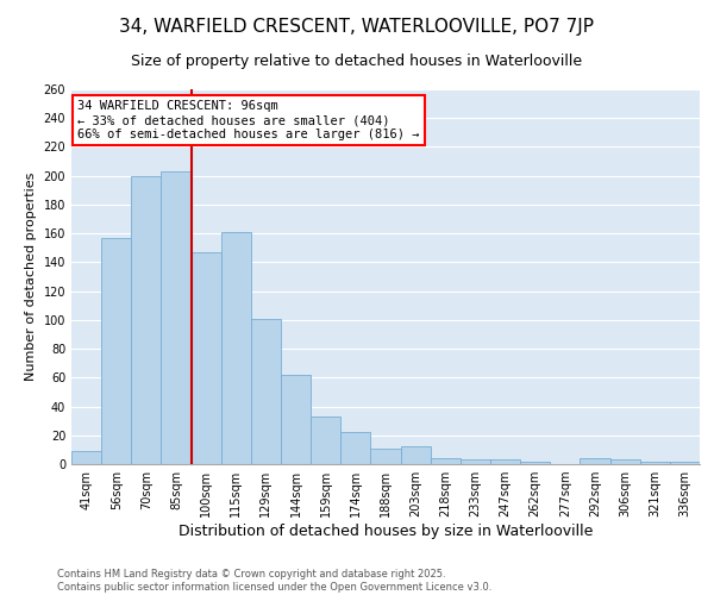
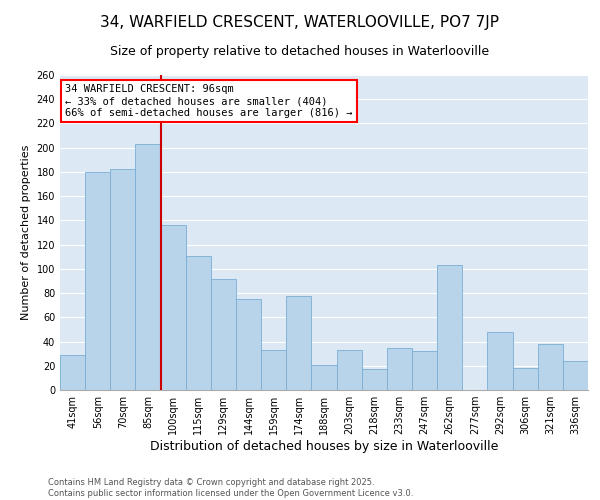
41sqm: 9 -> 29
56sqm: 157 -> 180
70sqm: 200 -> 182
100sqm: 147 -> 136
115sqm: 161 -> 111
129sqm: 101 -> 92
144sqm: 62 -> 75
174sqm: 22 -> 78
188sqm: 11 -> 21
203sqm: 12 -> 33
218sqm: 4 -> 17
233sqm: 3 -> 35
247sqm: 3 -> 32
262sqm: 2 -> 103
292sqm: 4 -> 48
306sqm: 3 -> 18
321sqm: 2 -> 38
336sqm: 2 -> 24
